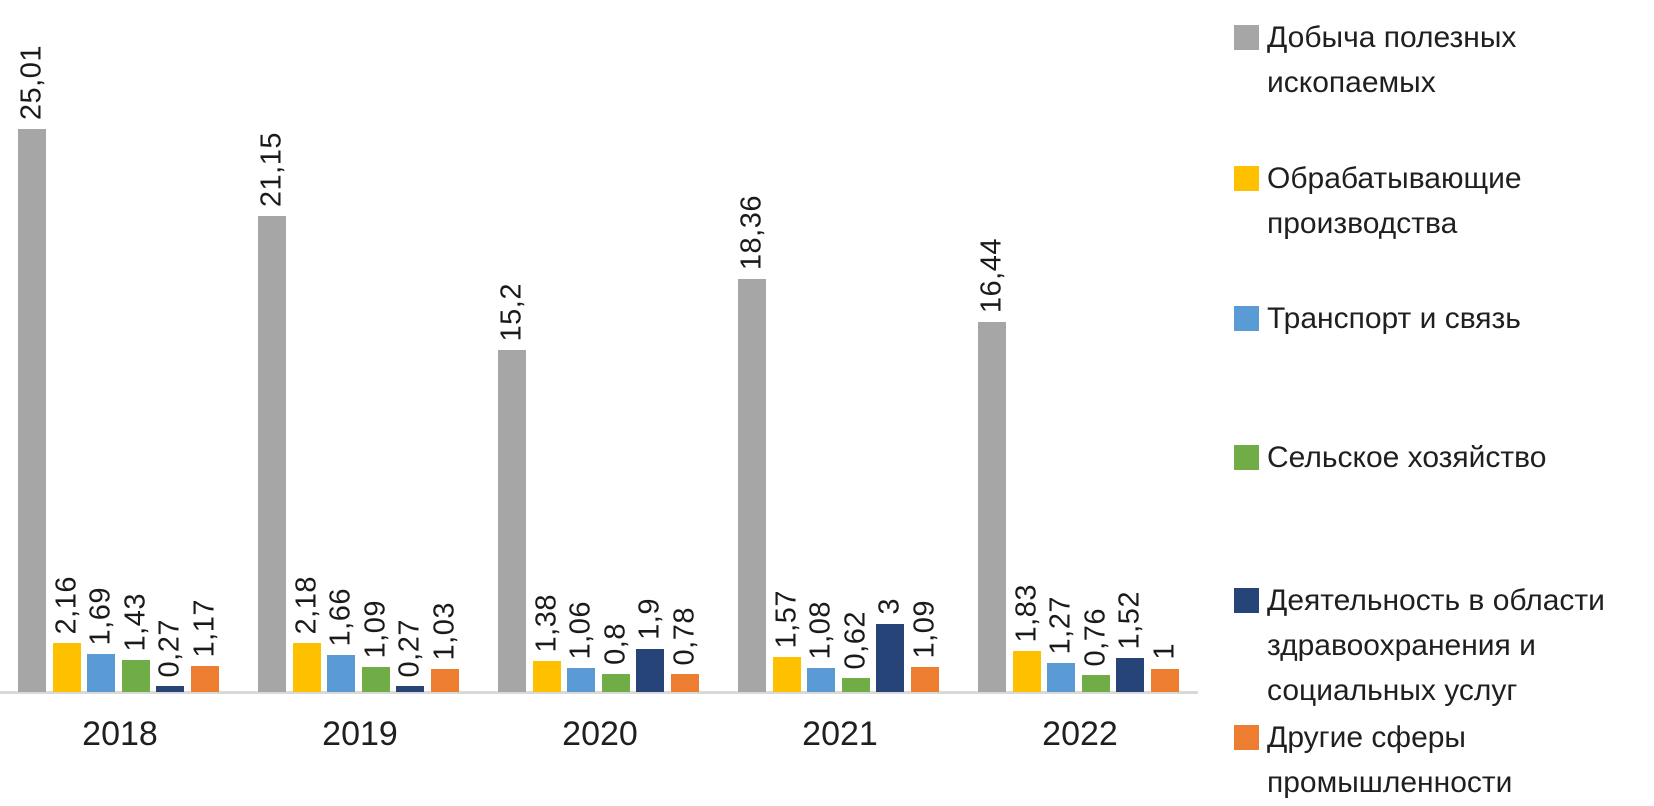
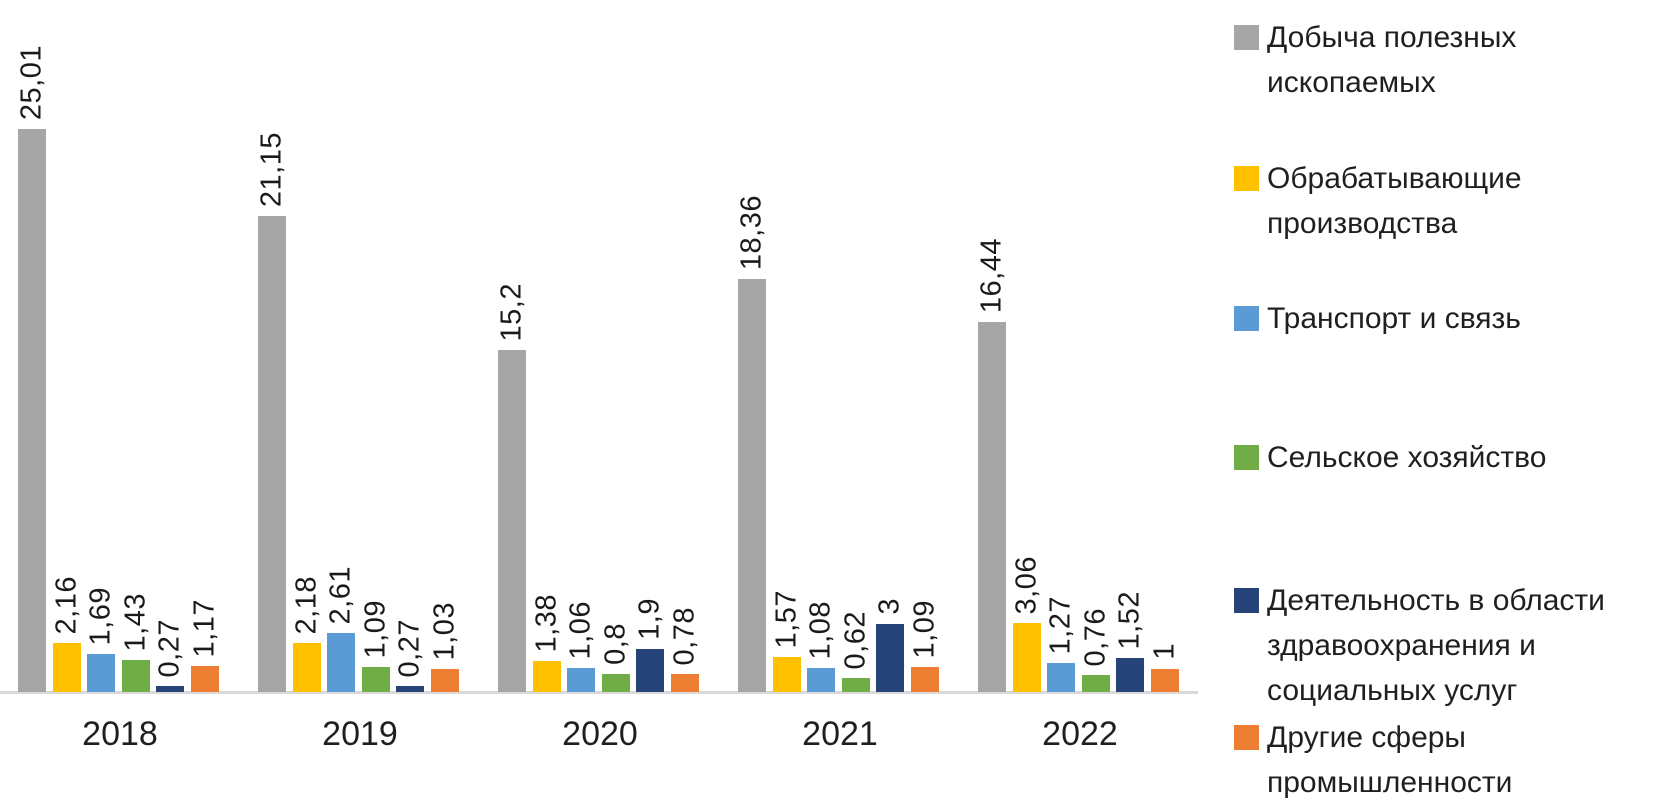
Транспорт и связь/2019: 1,66 -> 2,61
Обрабатывающие производства/2022: 1,83 -> 3,06
